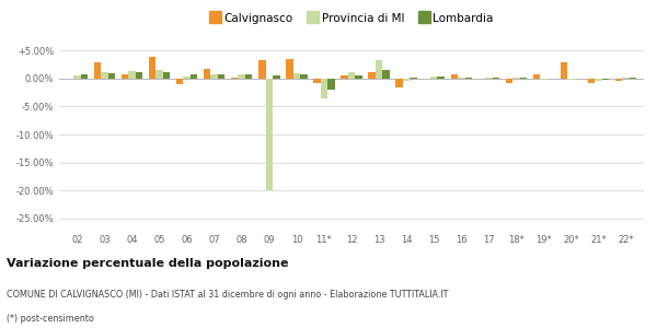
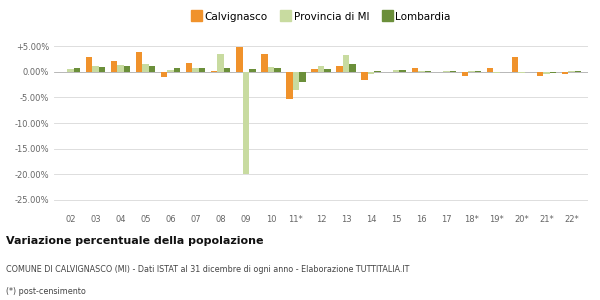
Calvignasco/04: 0.7% -> 2.2%
Provincia di MI/08: 0.8% -> 3.4%
Calvignasco/09: 3.2% -> 4.8%
Calvignasco/11*: -0.8% -> -5.4%
